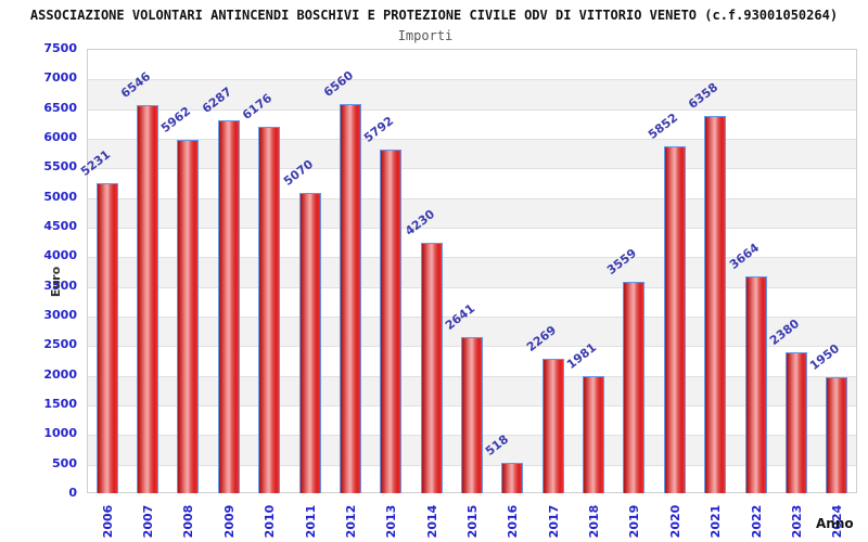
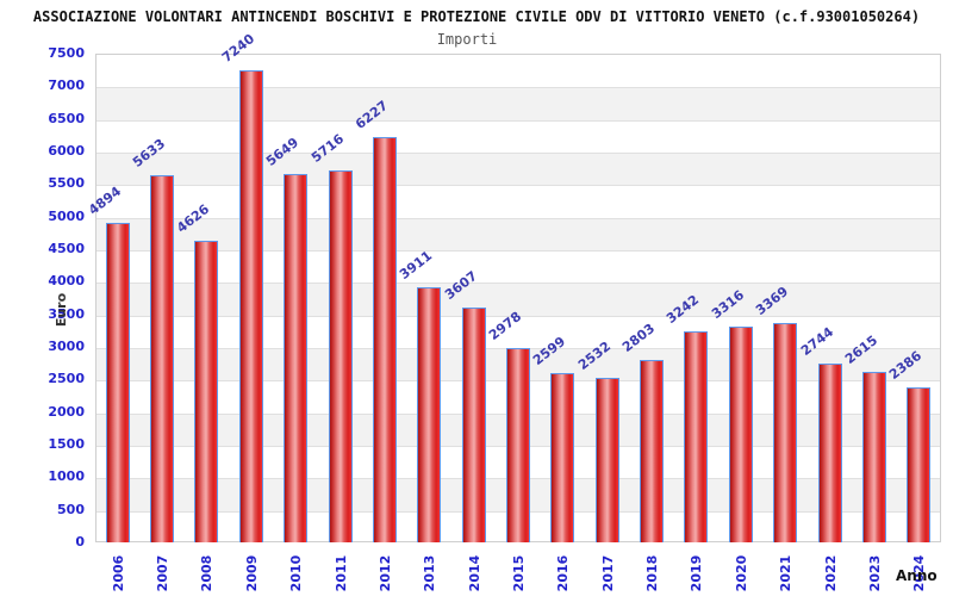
2006: 5231 -> 4894
2007: 6546 -> 5633
2008: 5962 -> 4626
2009: 6287 -> 7240
2010: 6176 -> 5649
2011: 5070 -> 5716
2012: 6560 -> 6227
2013: 5792 -> 3911
2014: 4230 -> 3607
2015: 2641 -> 2978
2016: 518 -> 2599
2017: 2269 -> 2532
2018: 1981 -> 2803
2019: 3559 -> 3242
2020: 5852 -> 3316
2021: 6358 -> 3369
2022: 3664 -> 2744
2023: 2380 -> 2615
2024: 1950 -> 2386
